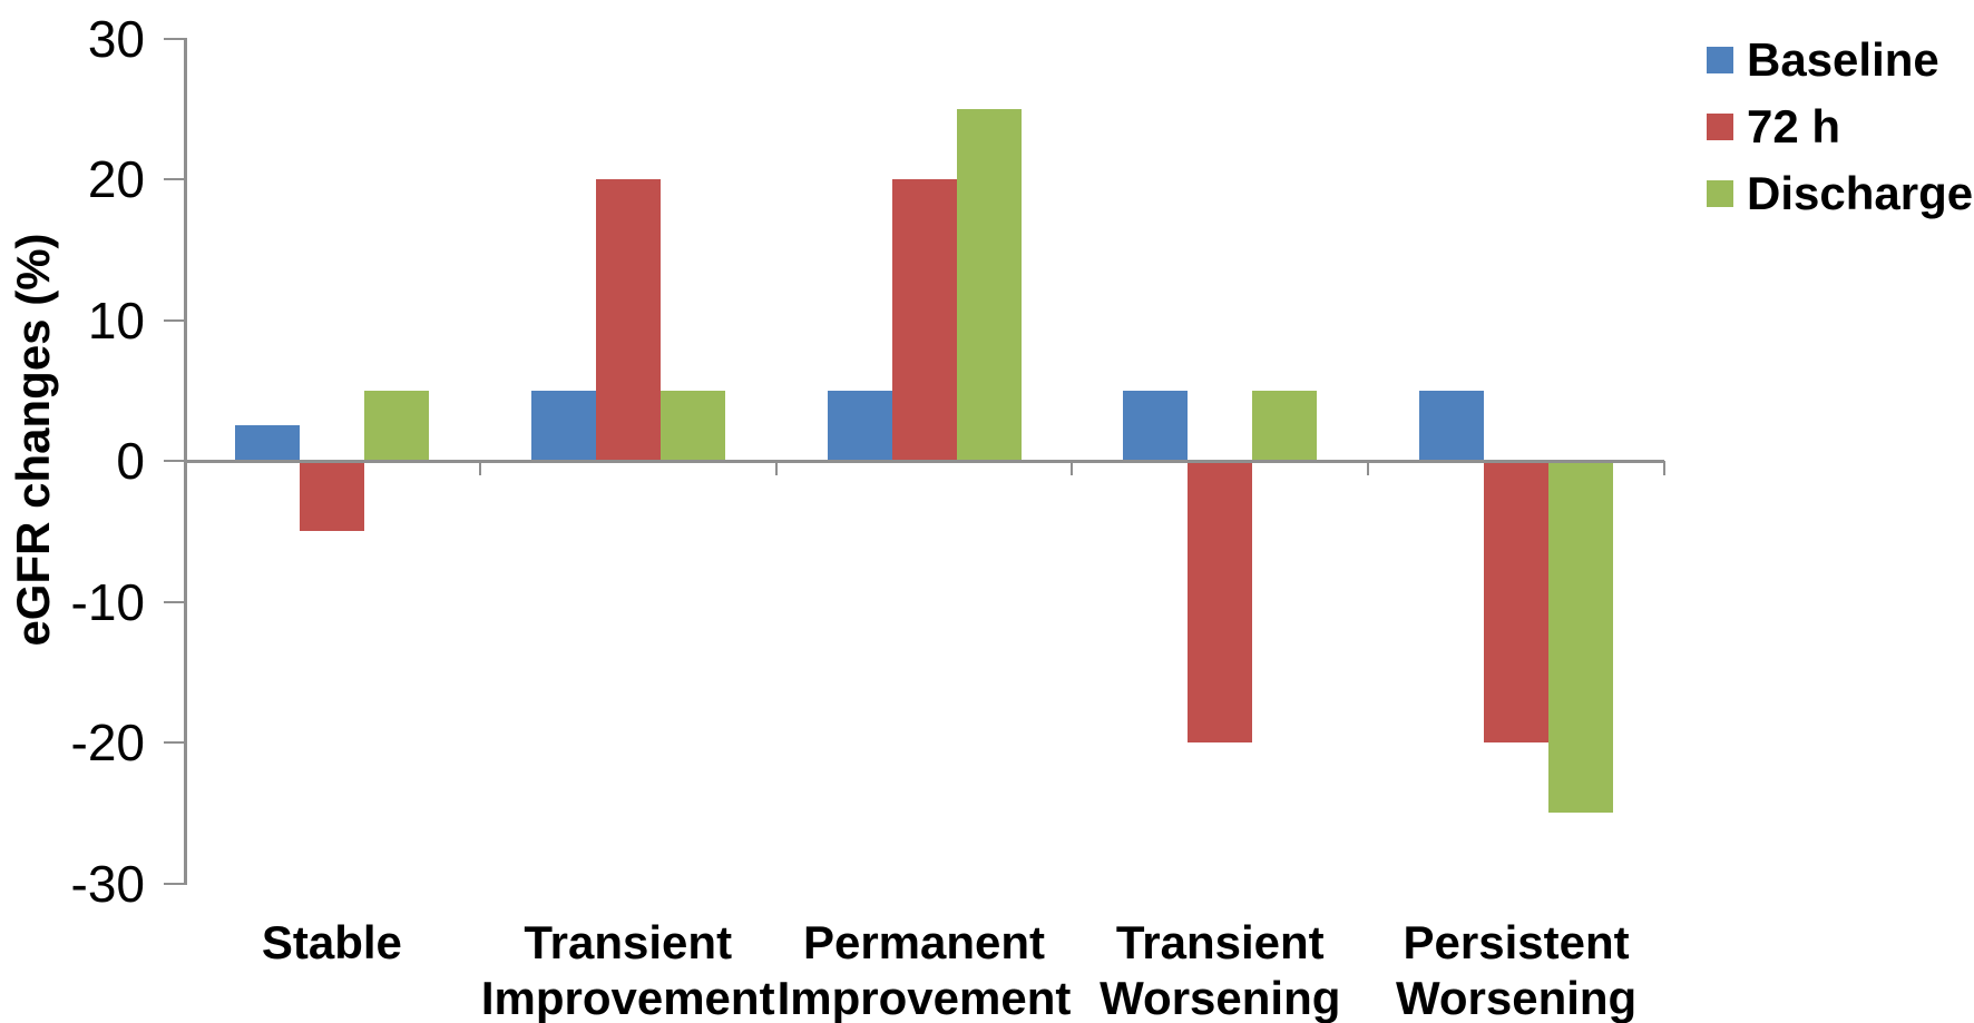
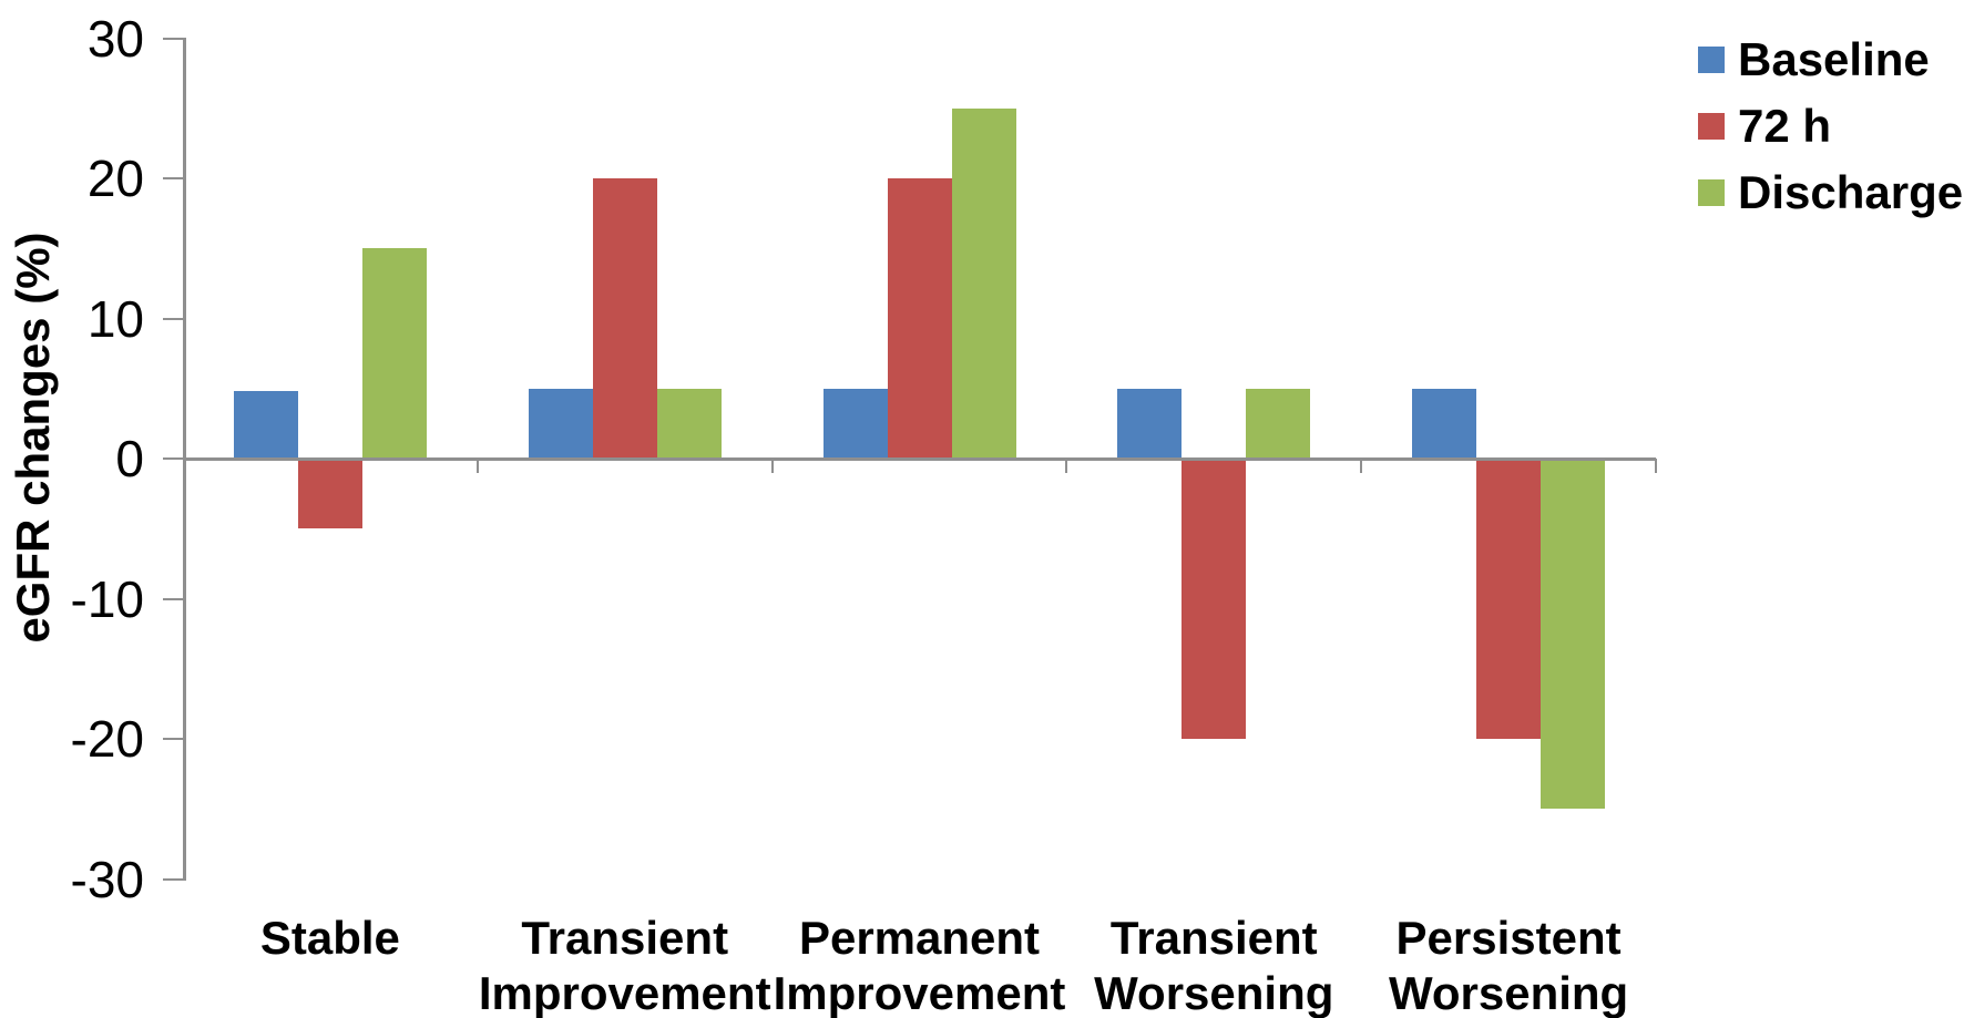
Baseline/Stable: 2.5 -> 4.8
Discharge/Stable: 5 -> 15
